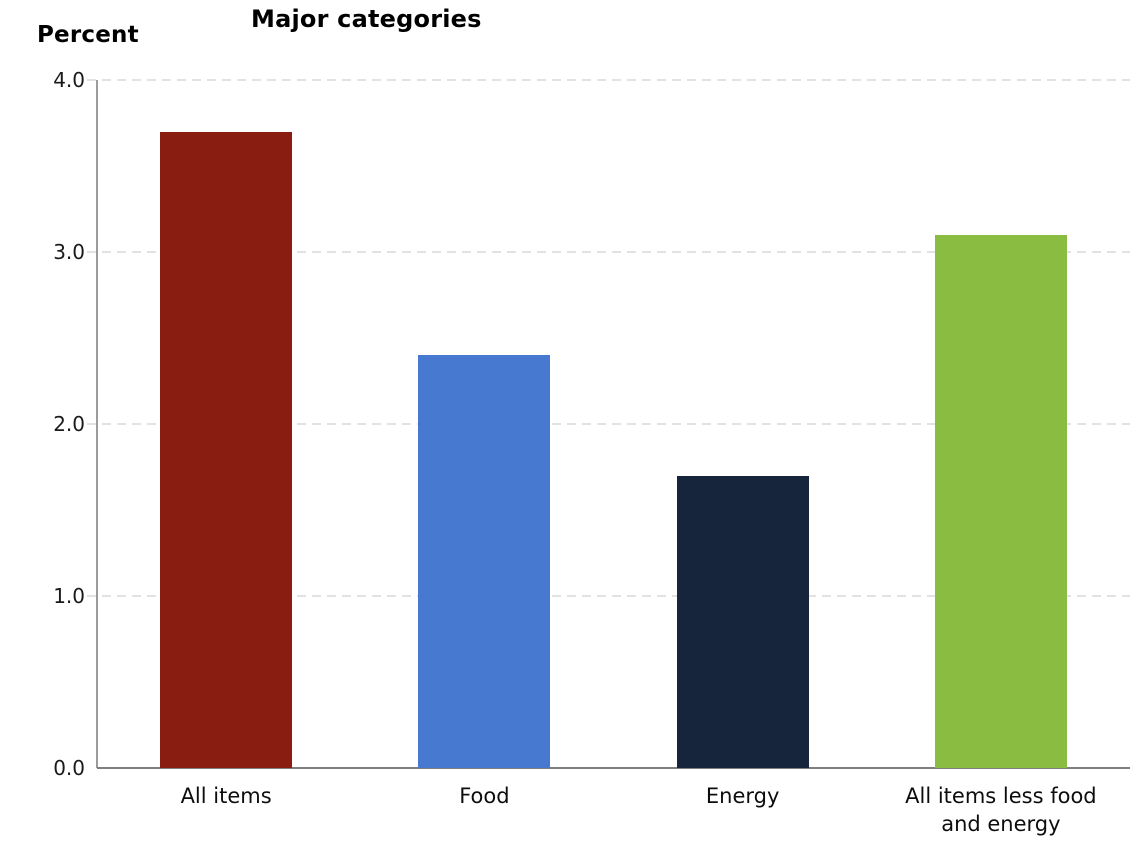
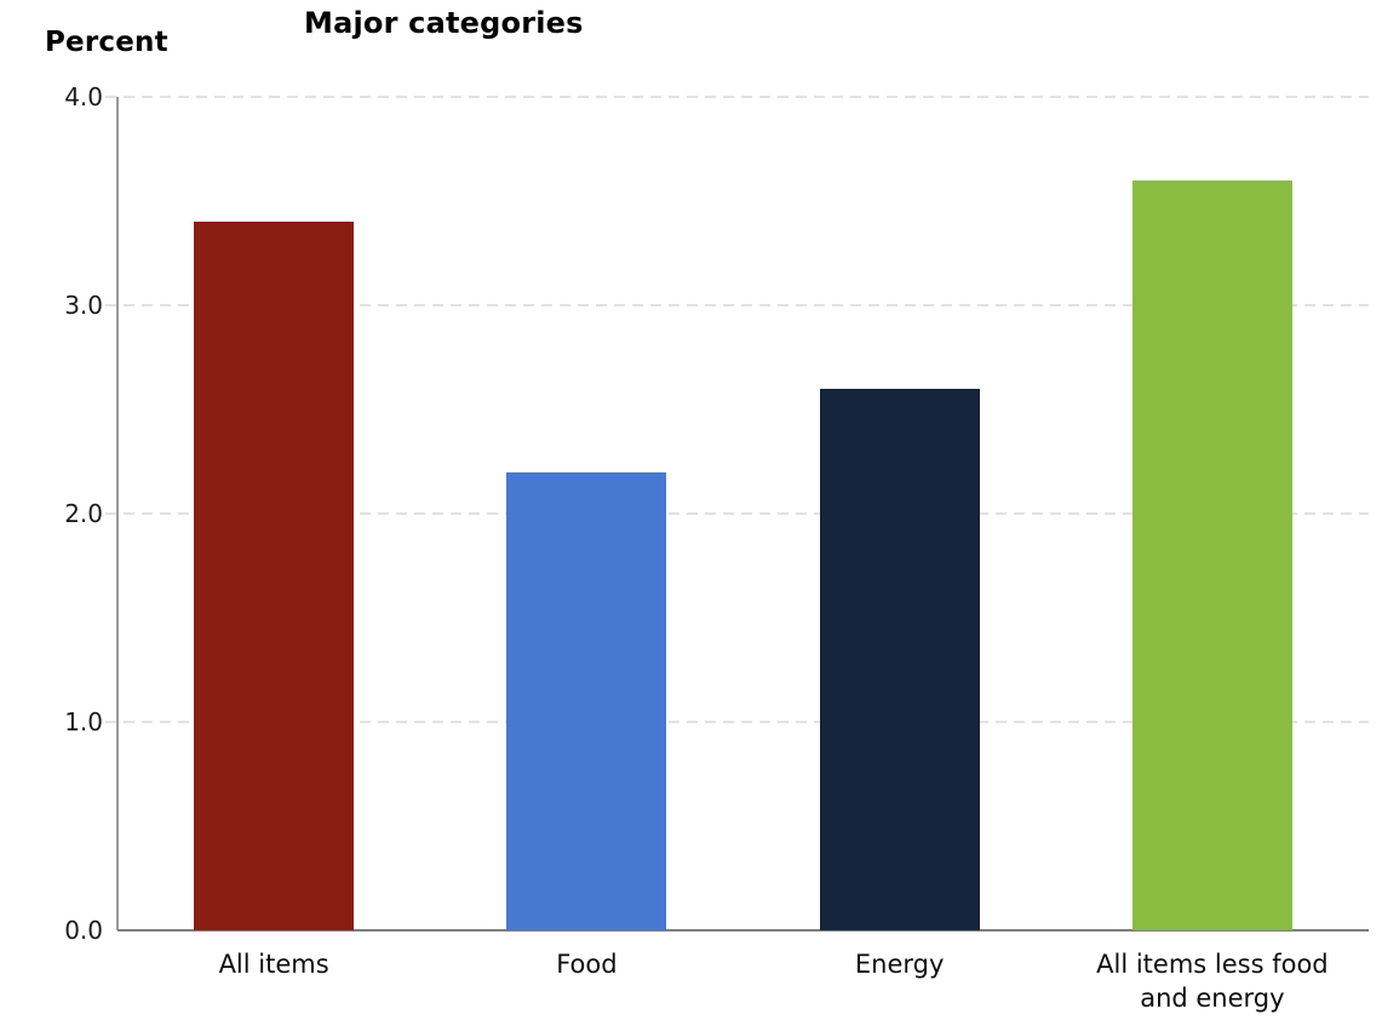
All items: 3.7 -> 3.4
Food: 2.4 -> 2.2
Energy: 1.7 -> 2.6
All items less food and energy: 3.1 -> 3.6
